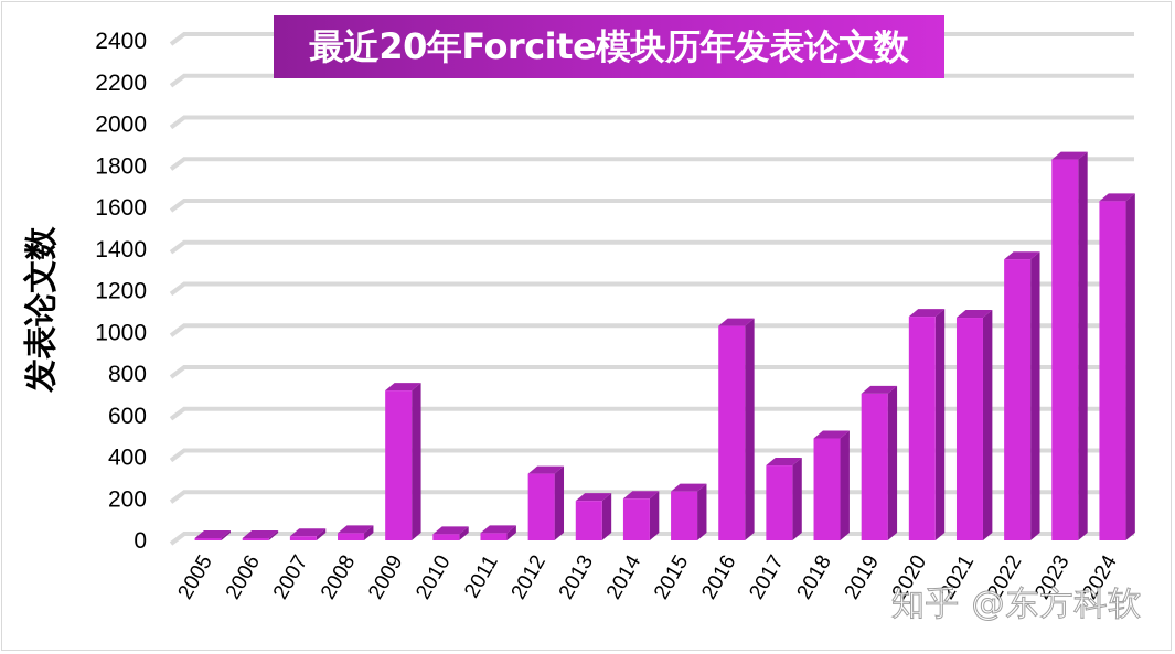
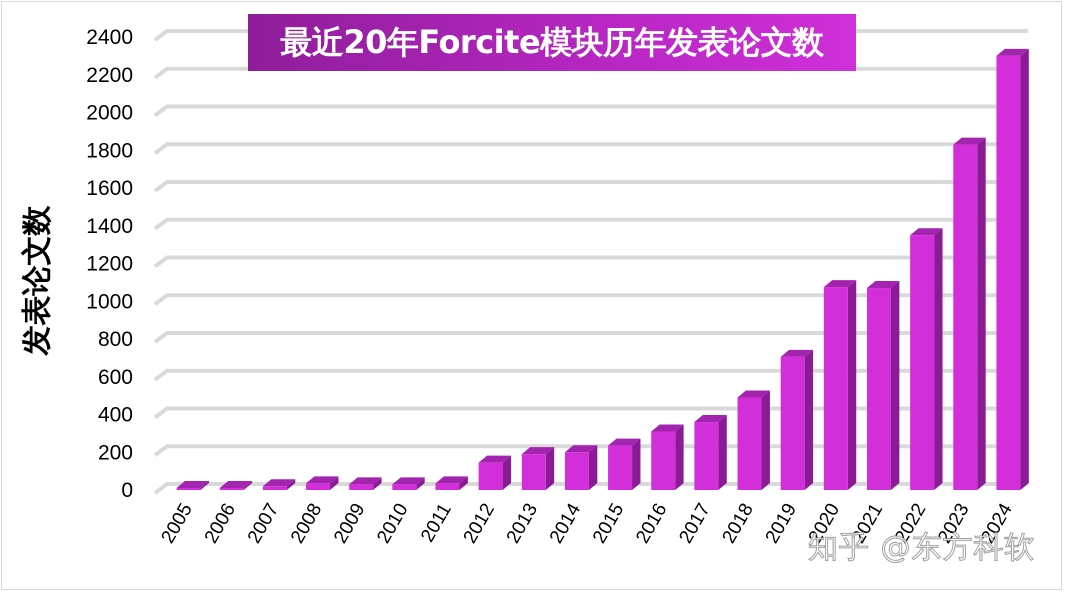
2009: 720 -> 30
2012: 320 -> 140
2016: 1030 -> 310
2024: 1630 -> 2300
